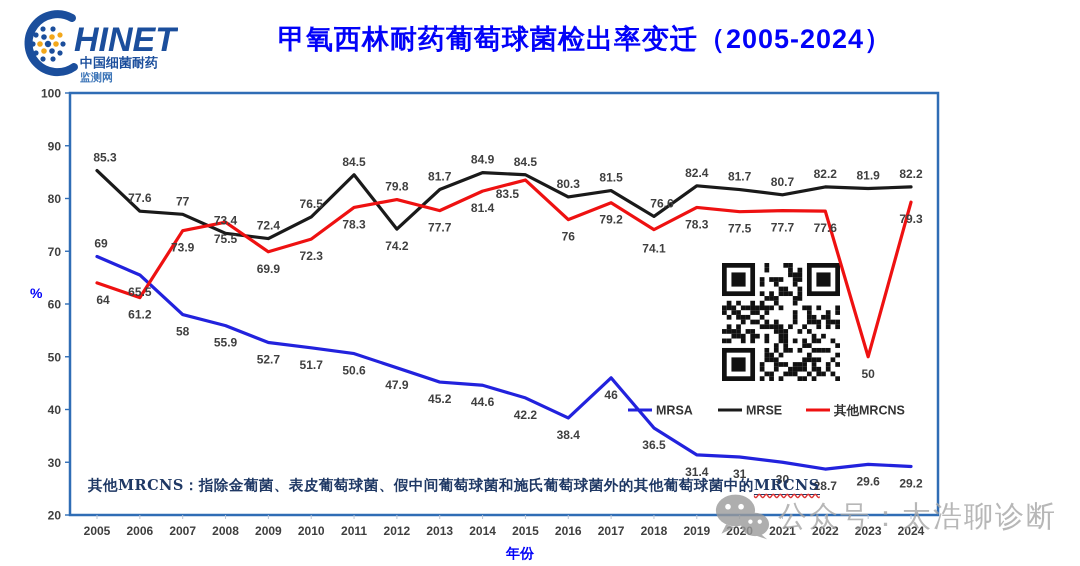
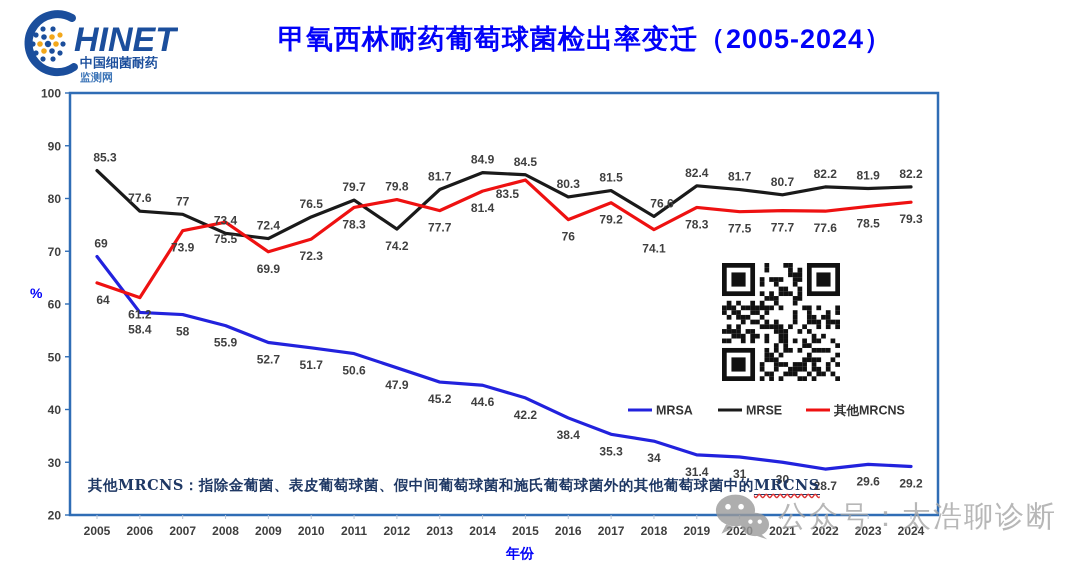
MRSA/2006: 65.5 -> 58.4
MRSE/2011: 84.5 -> 79.7
MRSA/2017: 46 -> 35.3
MRSA/2018: 36.5 -> 34
其他MRCNS/2023: 50 -> 78.5
